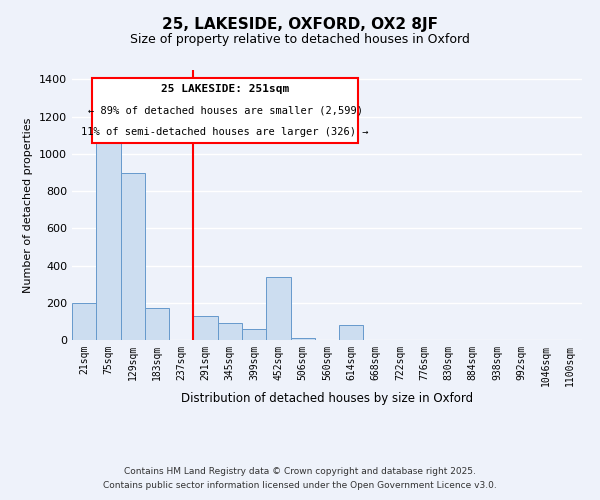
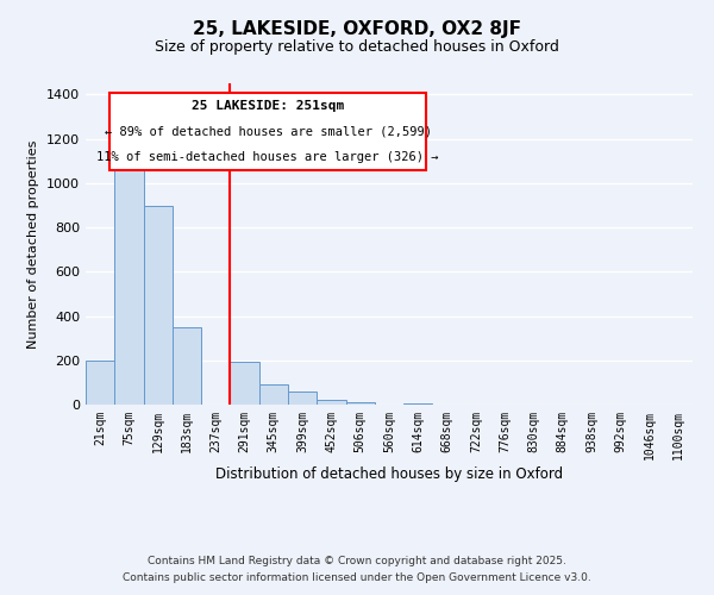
183sqm: 170 -> 350
291sqm: 130 -> 200
452sqm: 340 -> 20
614sqm: 80 -> 10
